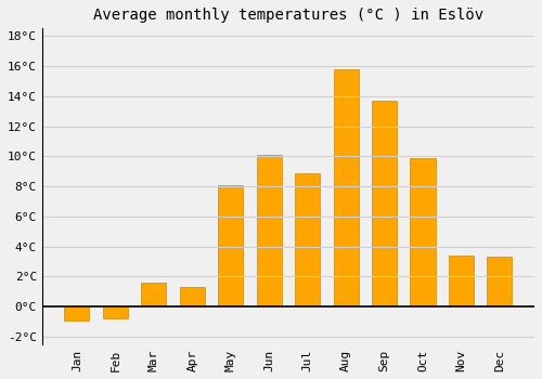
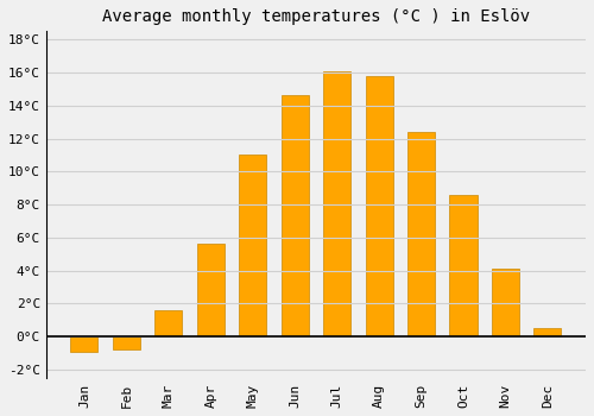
Apr: 1.3°C -> 5.6°C
May: 8.1°C -> 11.0°C
Jun: 10.1°C -> 14.6°C
Jul: 8.9°C -> 16.1°C
Sep: 13.7°C -> 12.4°C
Oct: 9.9°C -> 8.6°C
Nov: 3.4°C -> 4.1°C
Dec: 3.3°C -> 0.5°C
